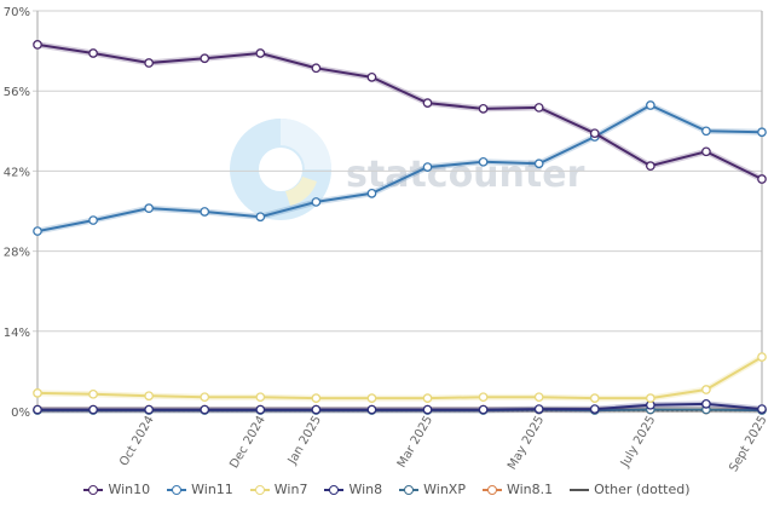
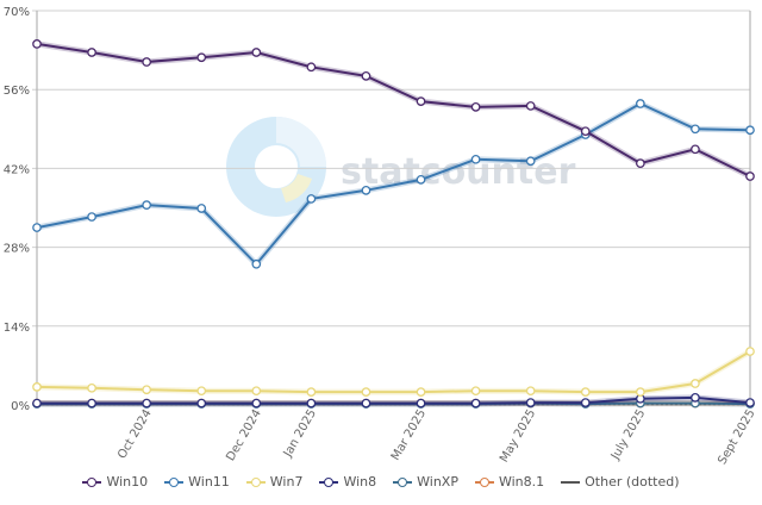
Win11/Dec 2024: 34% -> 25%
Win11/Mar 2025: 43% -> 40%
